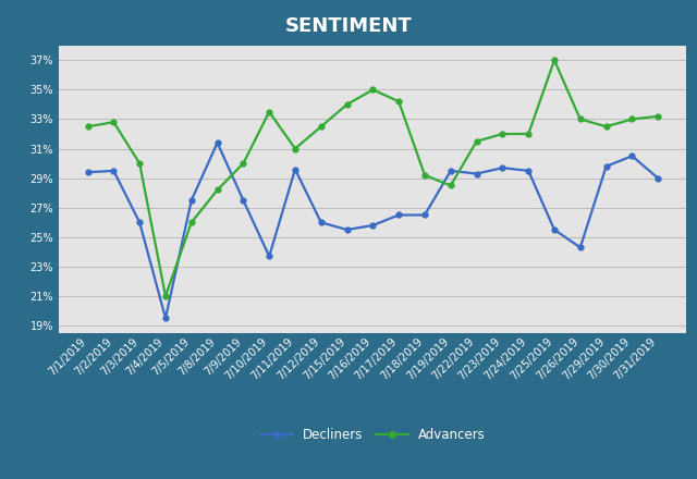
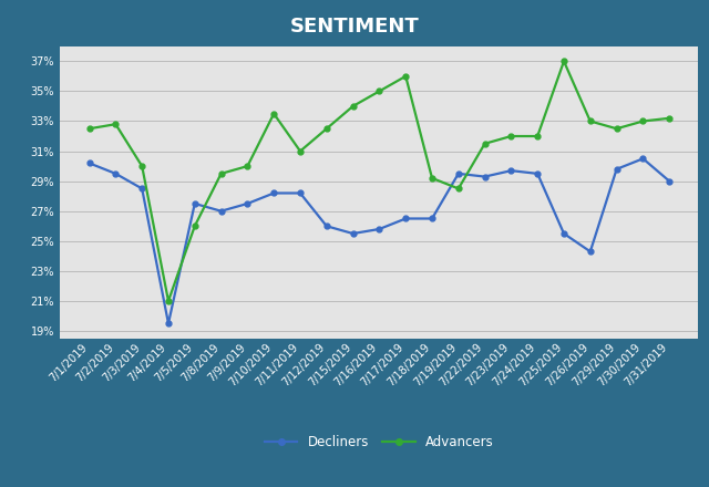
Decliners/7/1/2019: 29.4% -> 30.2%
Decliners/7/3/2019: 26.0% -> 28.5%
Decliners/7/8/2019: 31.4% -> 27.0%
Advancers/7/8/2019: 28.2% -> 29.5%
Decliners/7/10/2019: 23.7% -> 28.2%
Decliners/7/11/2019: 29.6% -> 28.2%
Advancers/7/17/2019: 34.2% -> 36.0%
